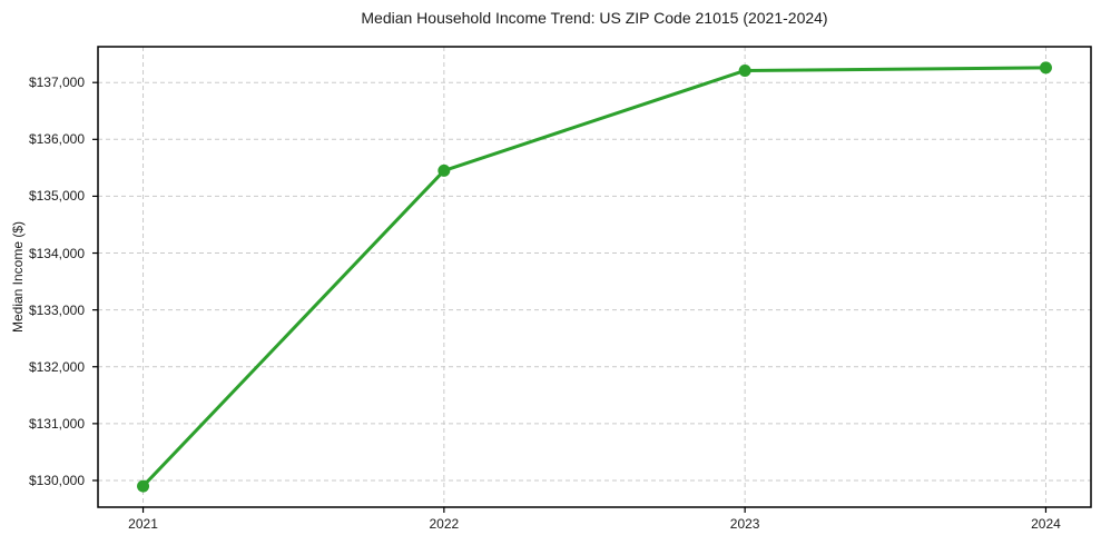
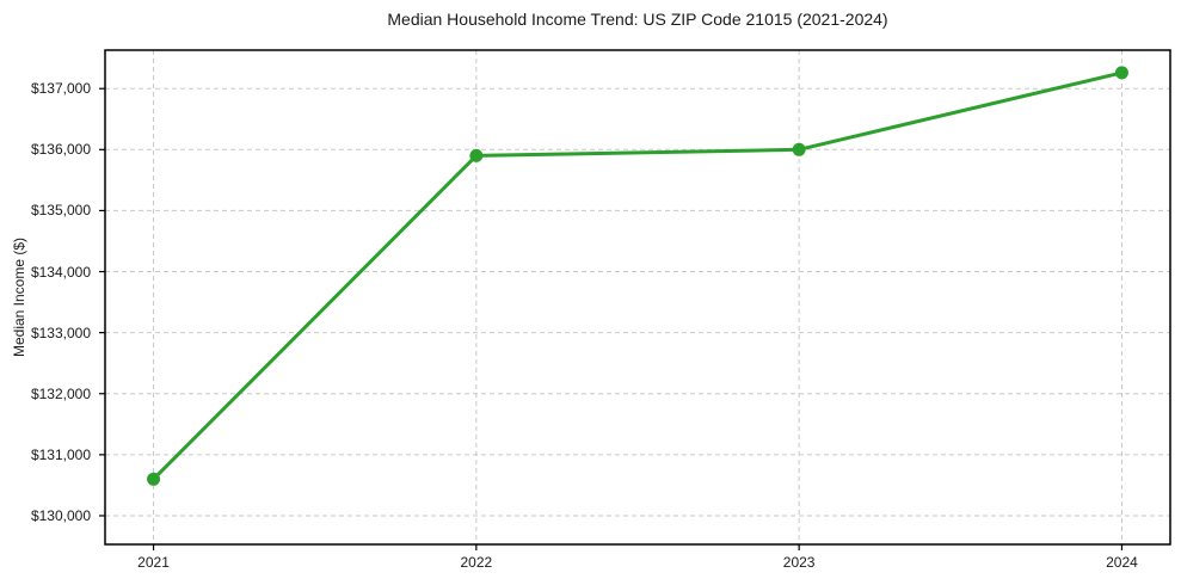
2021: $129900 -> $130600
2022: $135400 -> $135900
2023: $137200 -> $136000
